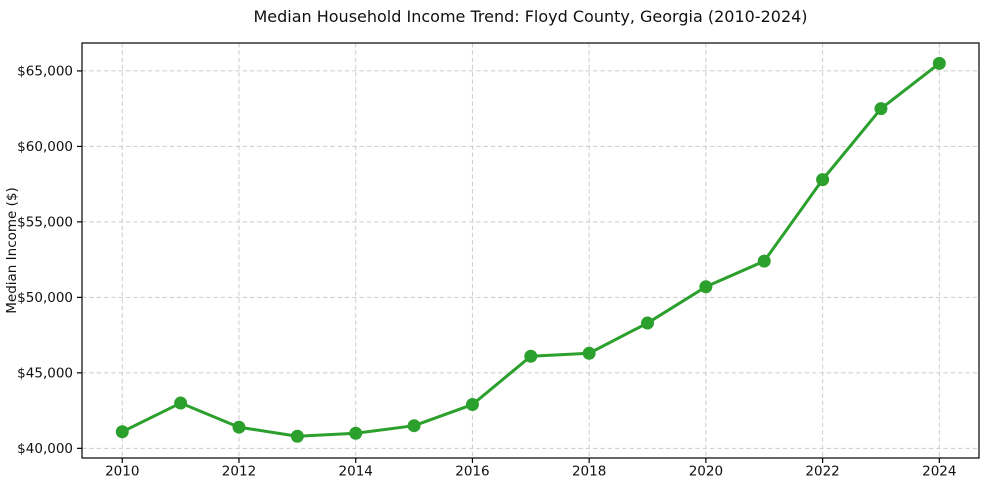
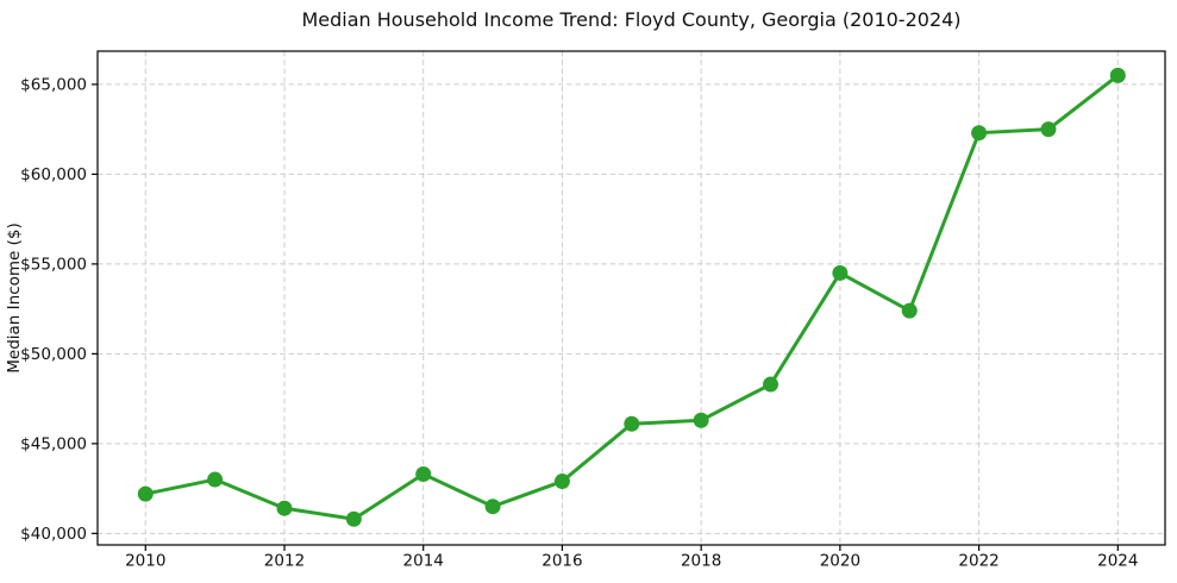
2010: $41100 -> $42200
2014: $41000 -> $43300
2020: $50700 -> $54500
2022: $57800 -> $62300
